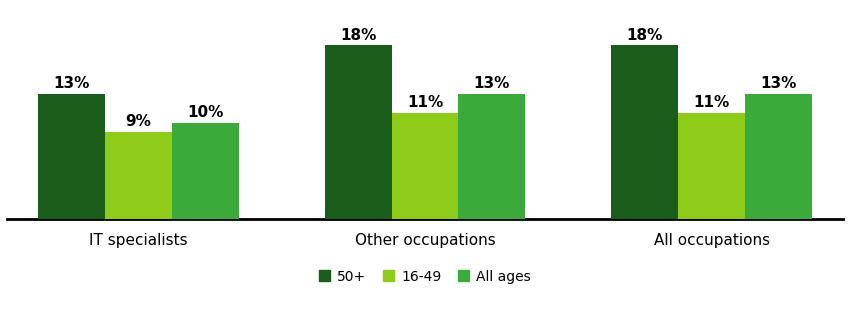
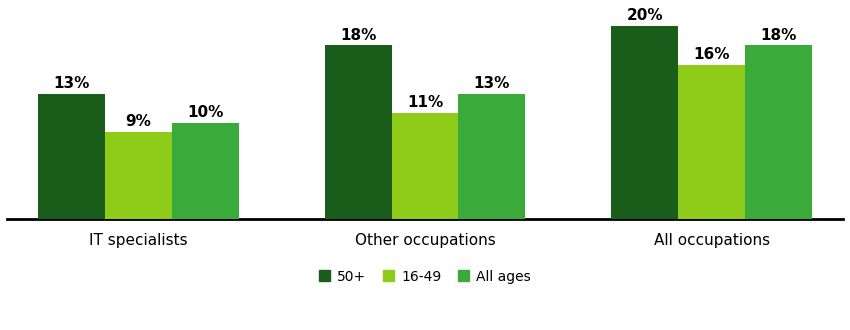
50+/All occupations: 18% -> 20%
16-49/All occupations: 11% -> 16%
All ages/All occupations: 13% -> 18%
